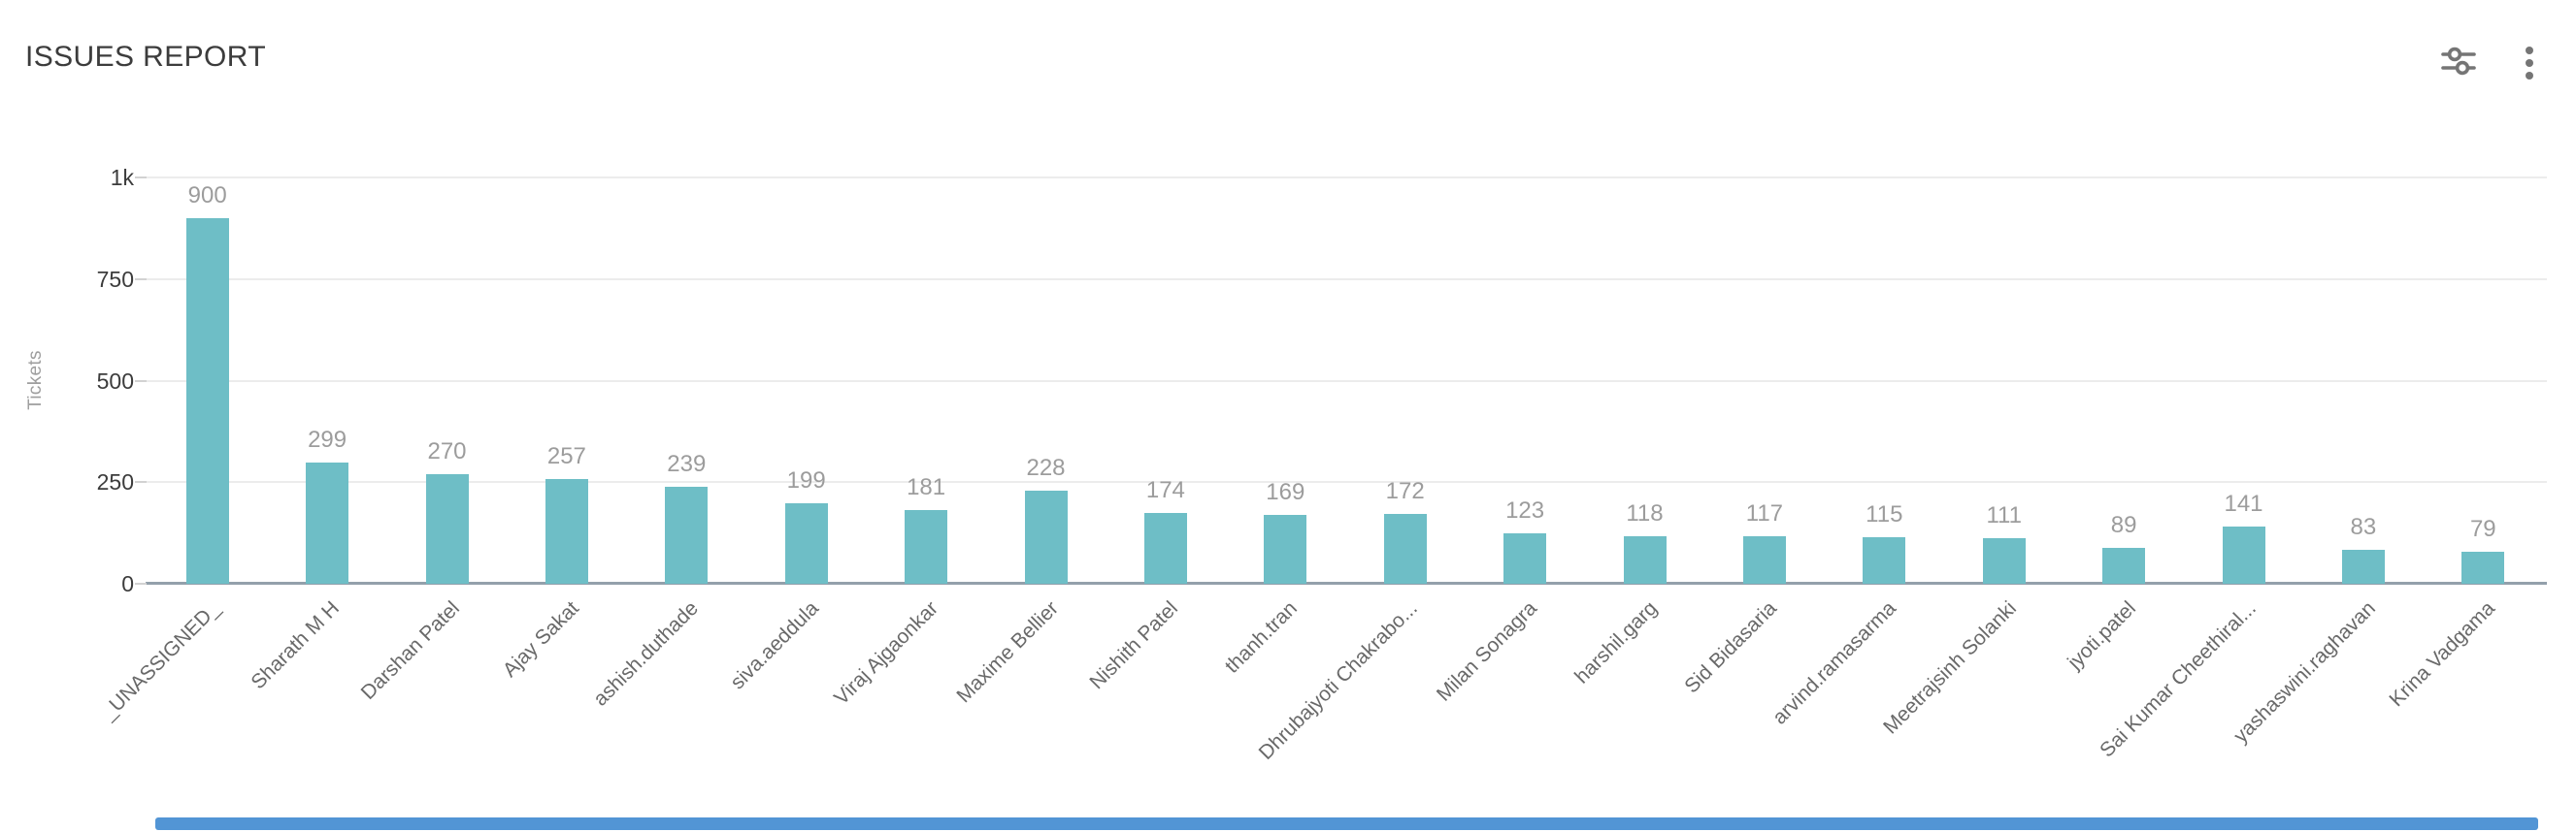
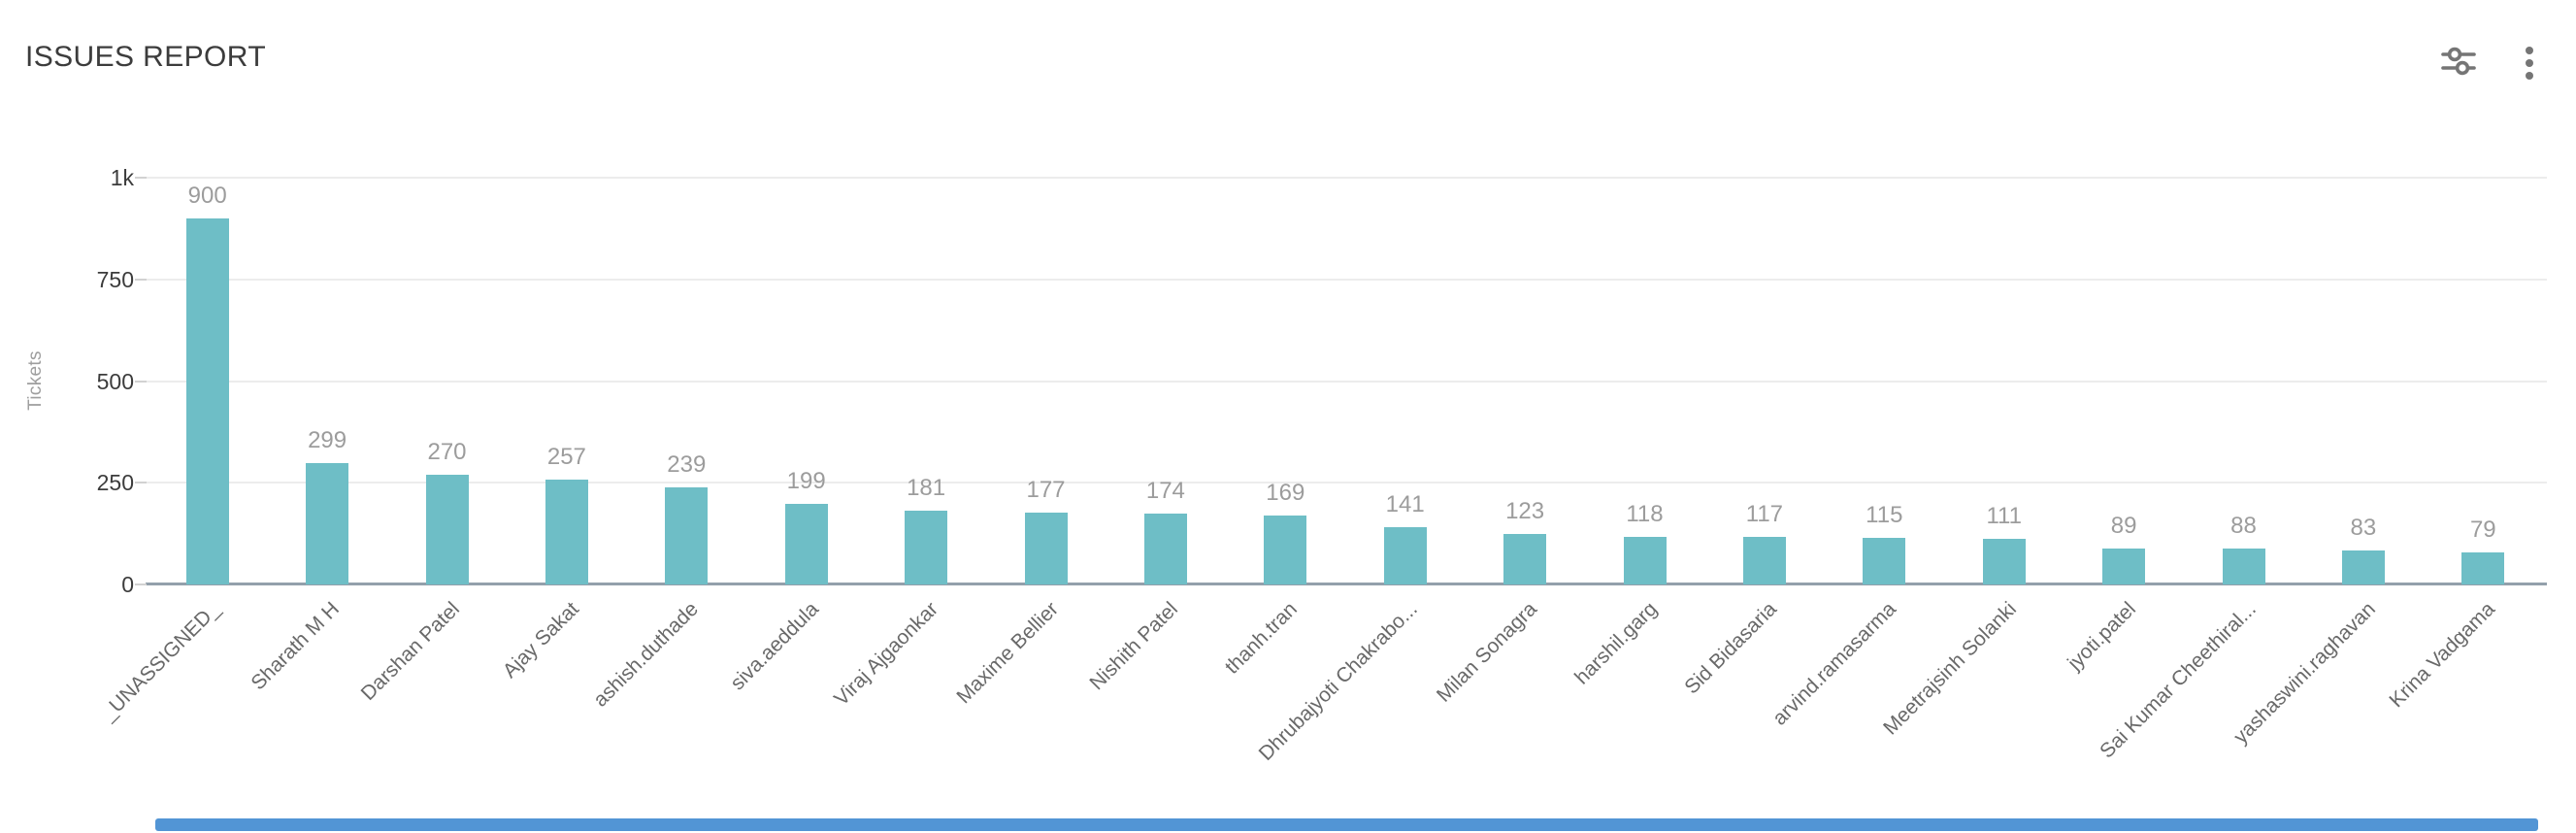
Maxime Bellier: 228 -> 177
Dhrubajyoti Chakrabo...: 172 -> 141
Sai Kumar Cheethiral...: 141 -> 88
